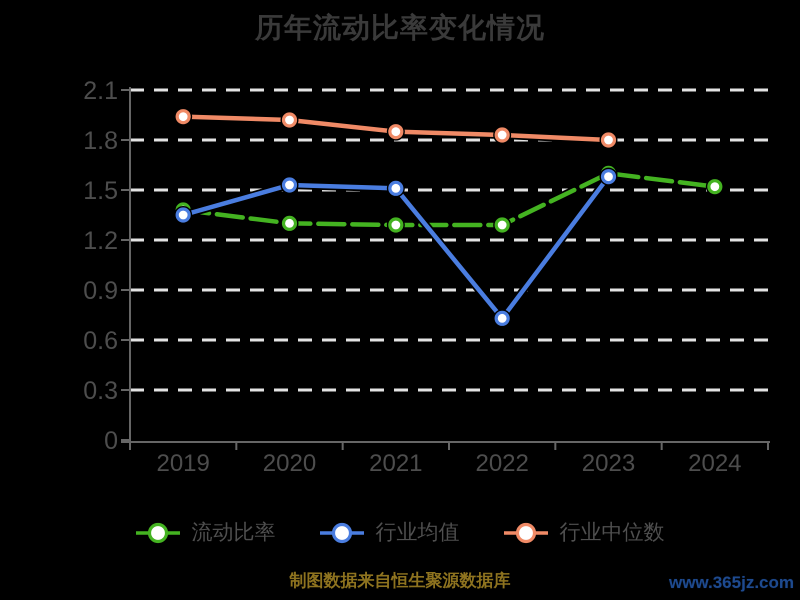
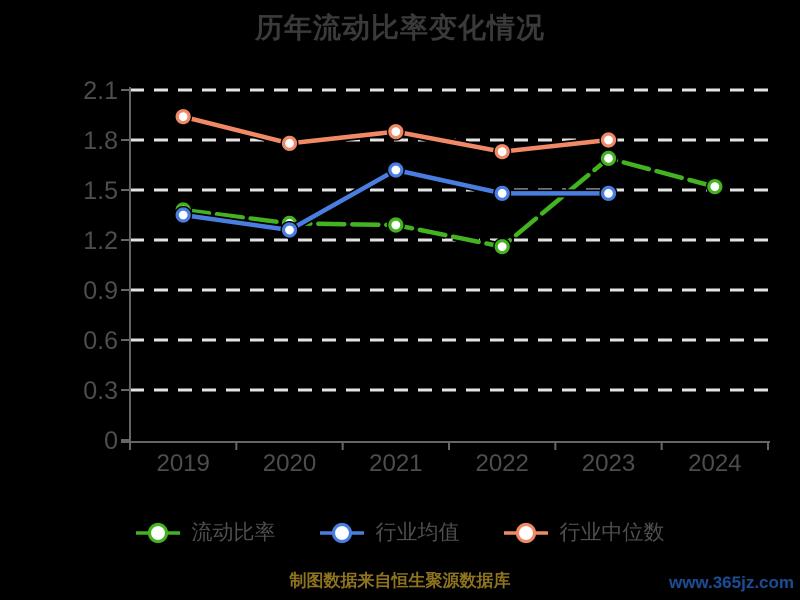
行业均值/2020: 1.53 -> 1.26
行业中位数/2020: 1.92 -> 1.78
行业均值/2021: 1.51 -> 1.62
流动比率/2022: 1.29 -> 1.16
行业均值/2022: 0.73 -> 1.48
行业中位数/2022: 1.83 -> 1.73
流动比率/2023: 1.60 -> 1.69
行业均值/2023: 1.58 -> 1.48
